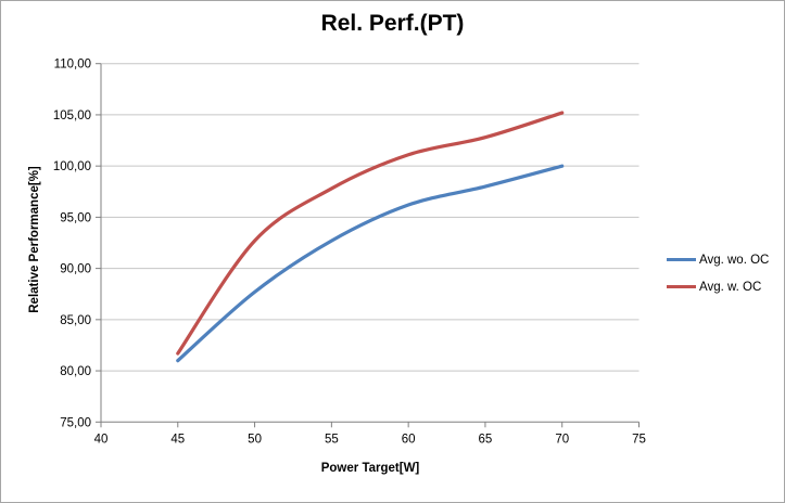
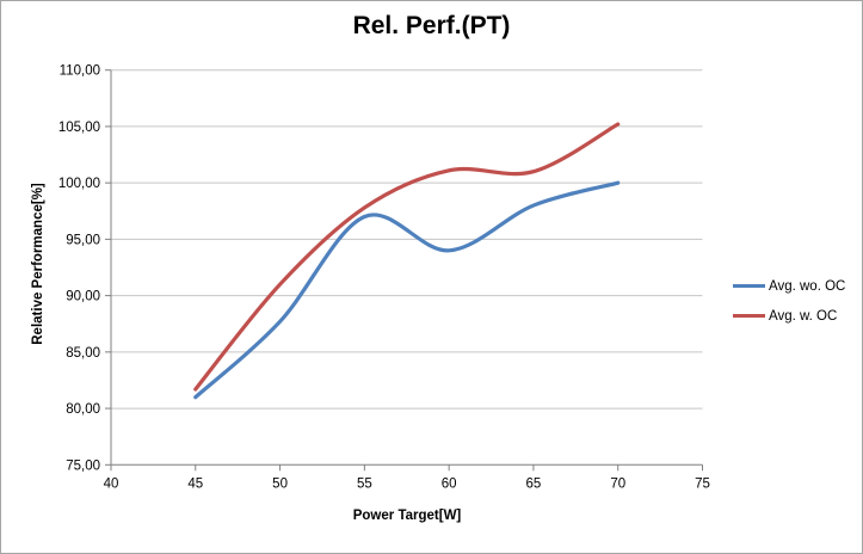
Avg. w. OC/50: 93 -> 91
Avg. wo. OC/55: 93 -> 97
Avg. wo. OC/60: 96 -> 94
Avg. w. OC/65: 103 -> 101
